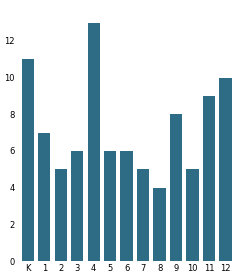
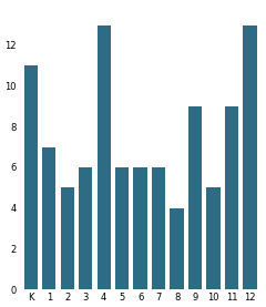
7: 5 -> 6
9: 8 -> 9
12: 10 -> 13
